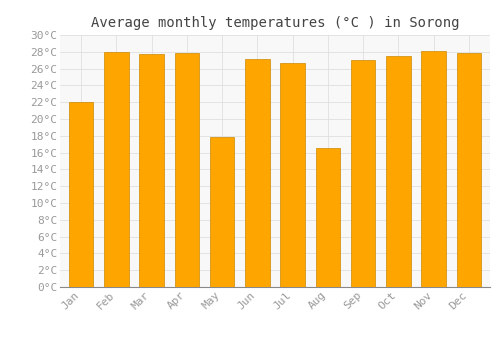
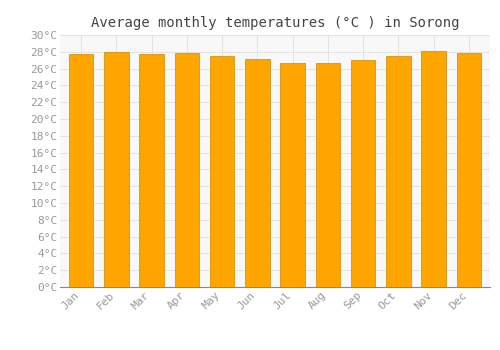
Jan: 22.0°C -> 27.7°C
May: 17.8°C -> 27.5°C
Aug: 16.6°C -> 26.7°C
